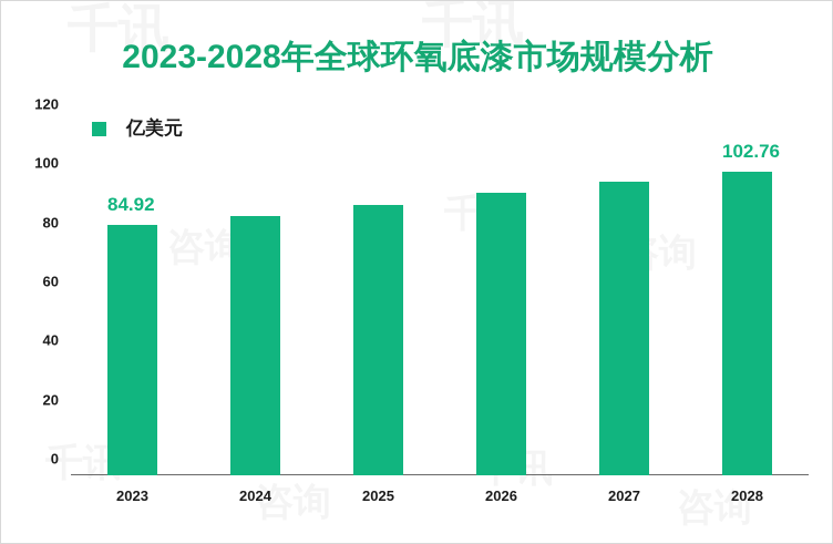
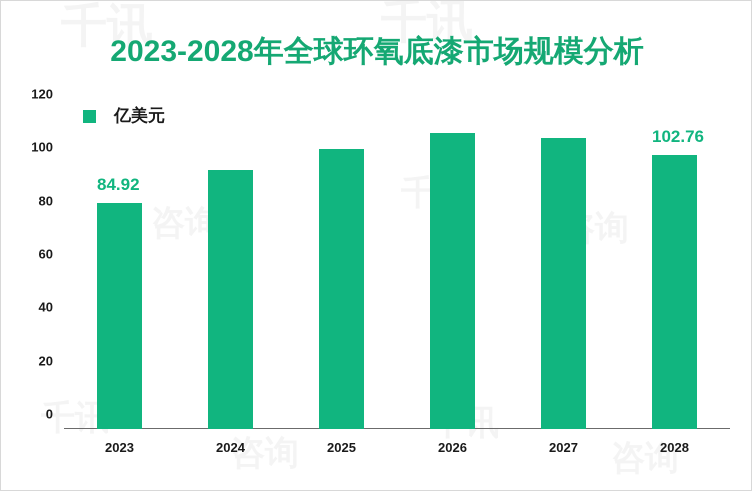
2024: 88 -> 97
2025: 92 -> 105
2026: 96 -> 111
2027: 100 -> 109
